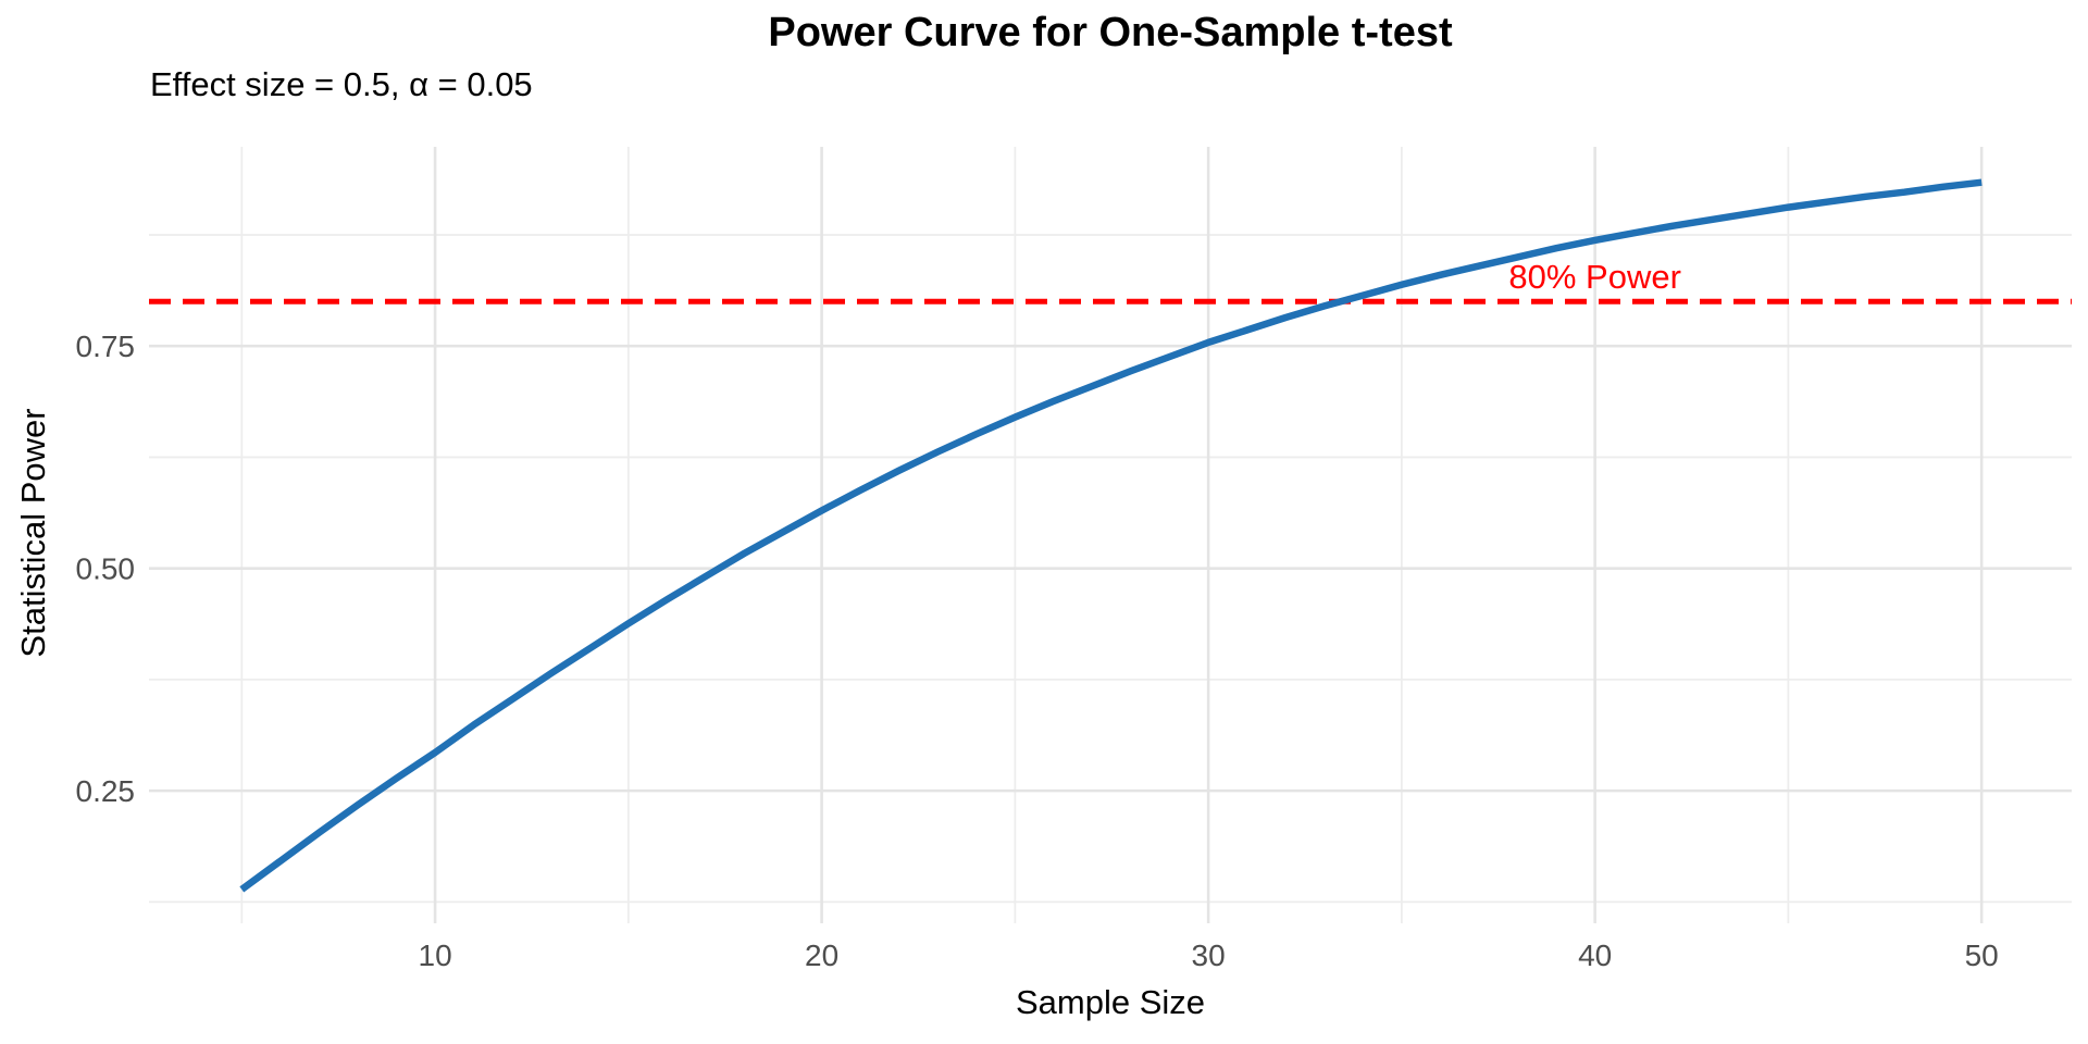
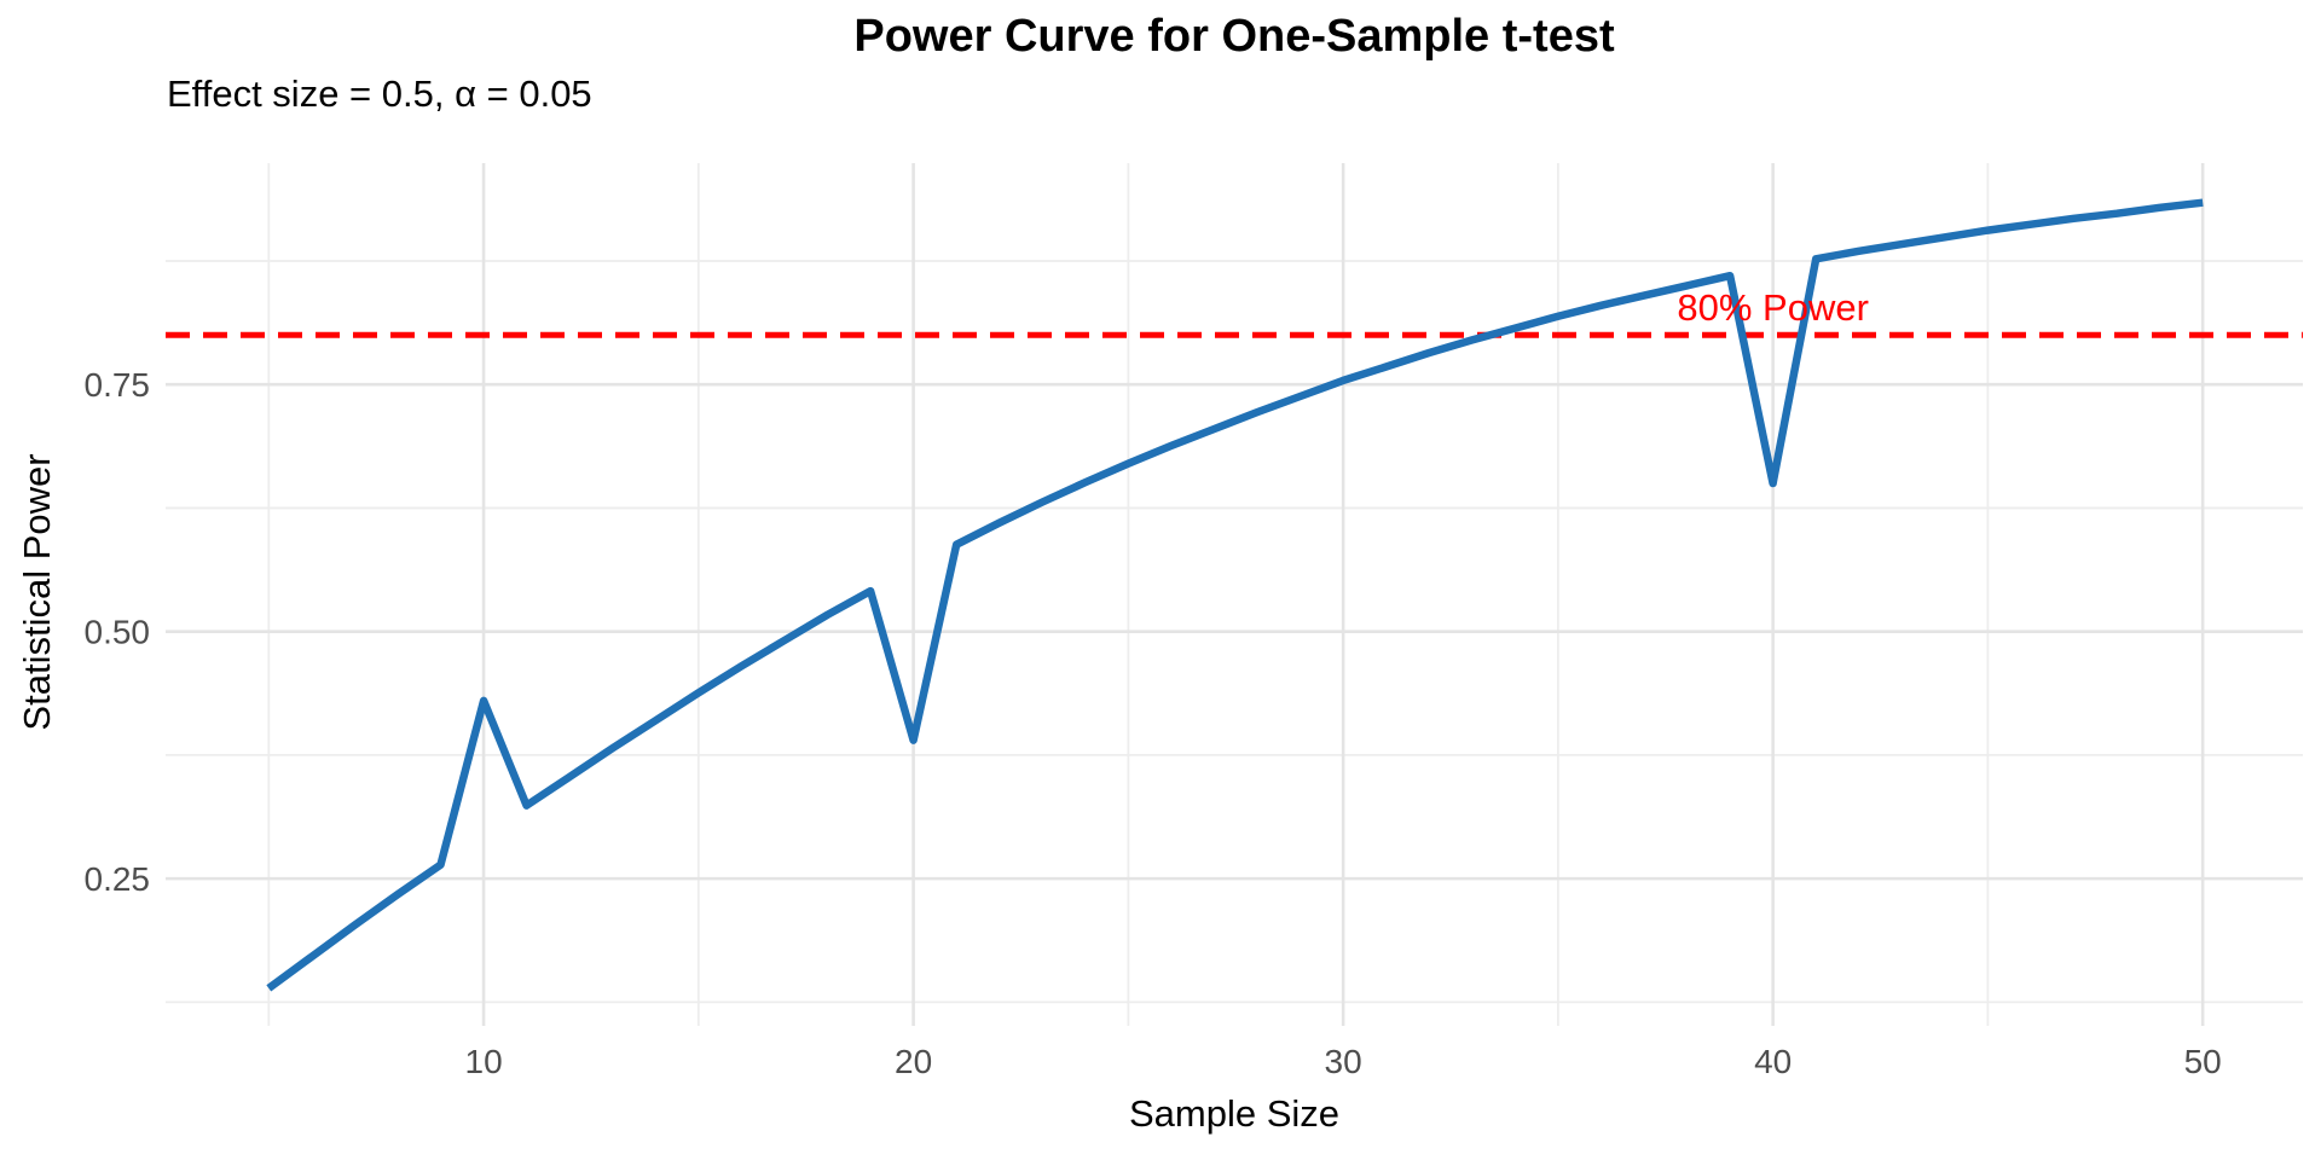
10: 0.29 -> 0.43
20: 0.56 -> 0.39
40: 0.87 -> 0.65
